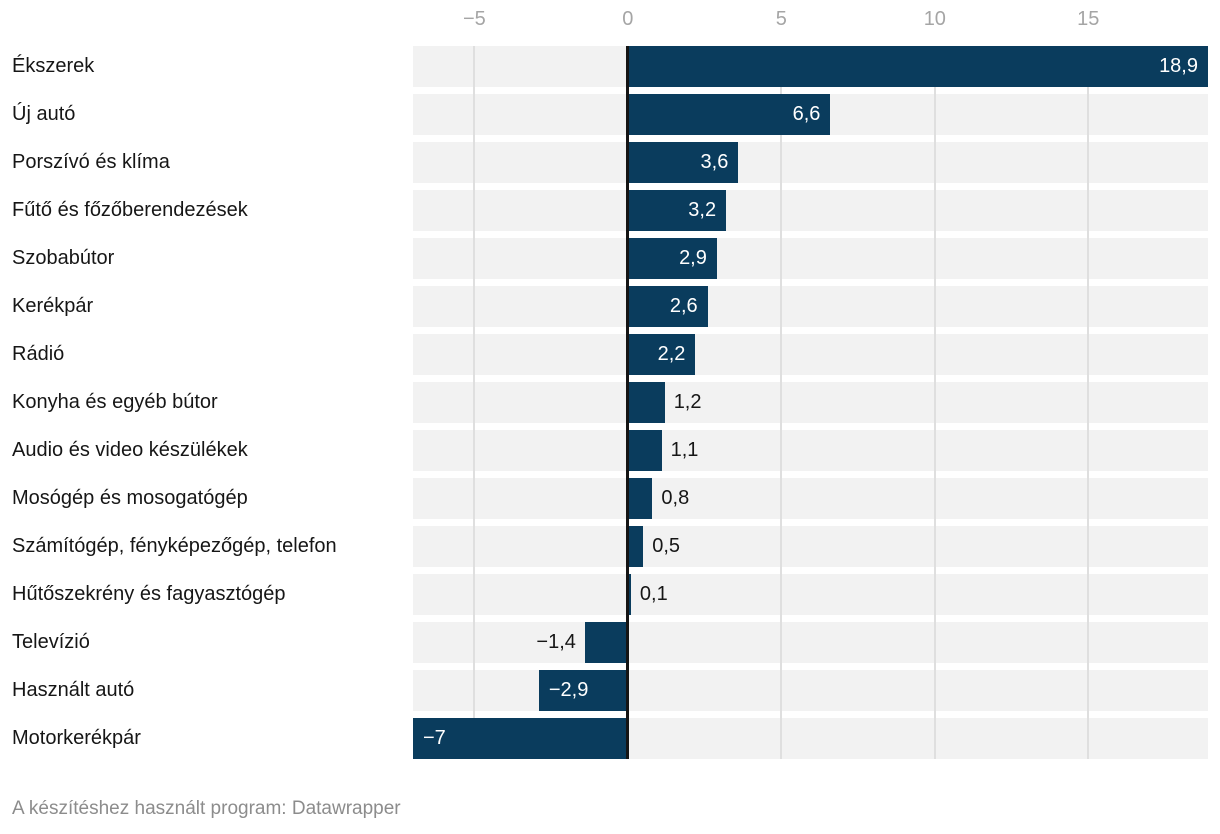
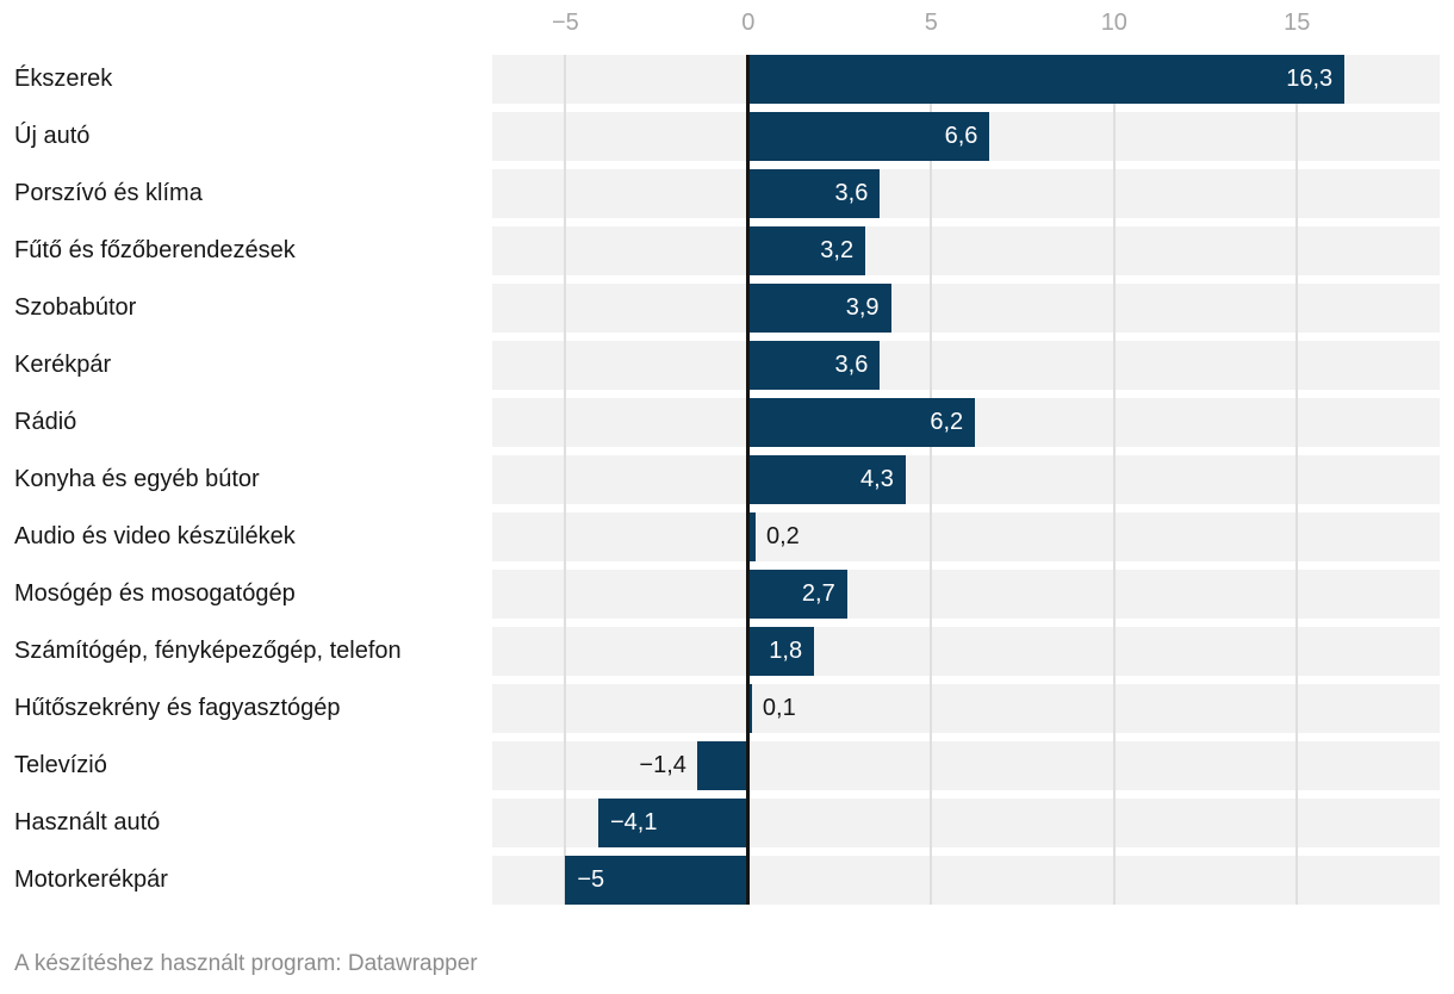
Ékszerek: 18,9 -> 16,3
Szobabútor: 2,9 -> 3,9
Kerékpár: 2,6 -> 3,6
Rádió: 2,2 -> 6,2
Konyha és egyéb bútor: 1,2 -> 4,3
Audio és video készülékek: 1,1 -> 0,2
Mosógép és mosogatógép: 0,8 -> 2,7
Számítógép, fényképezőgép, telefon: 0,5 -> 1,8
Használt autó: −2,9 -> −4,1
Motorkerékpár: −7 -> −5
